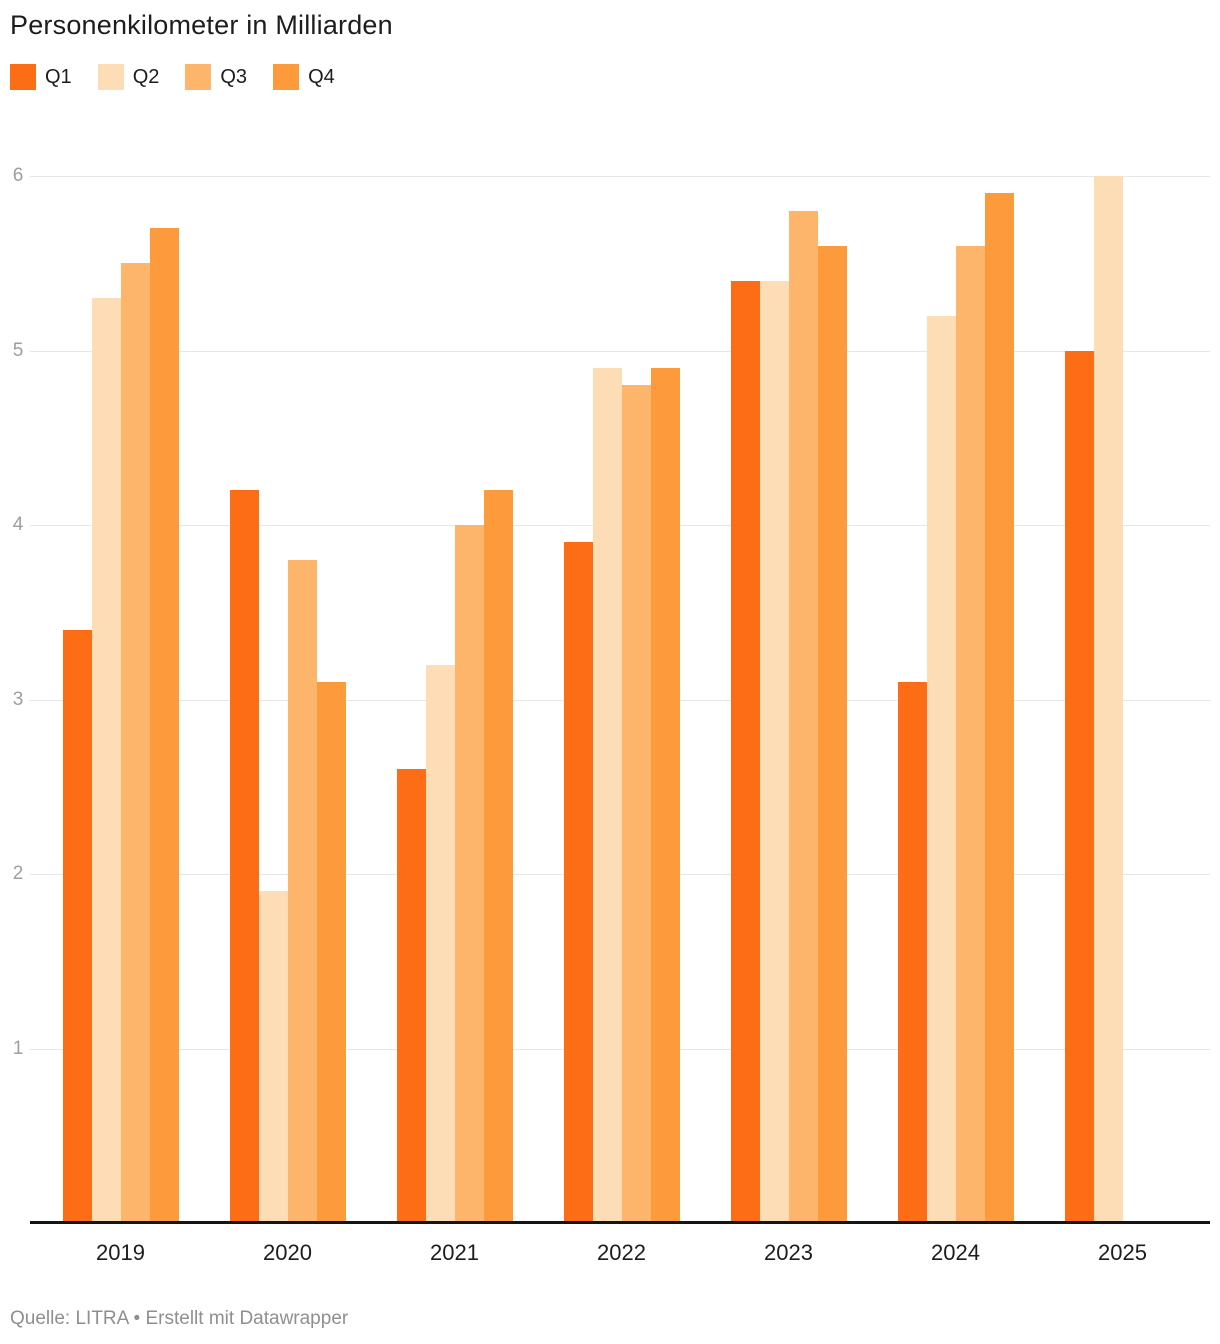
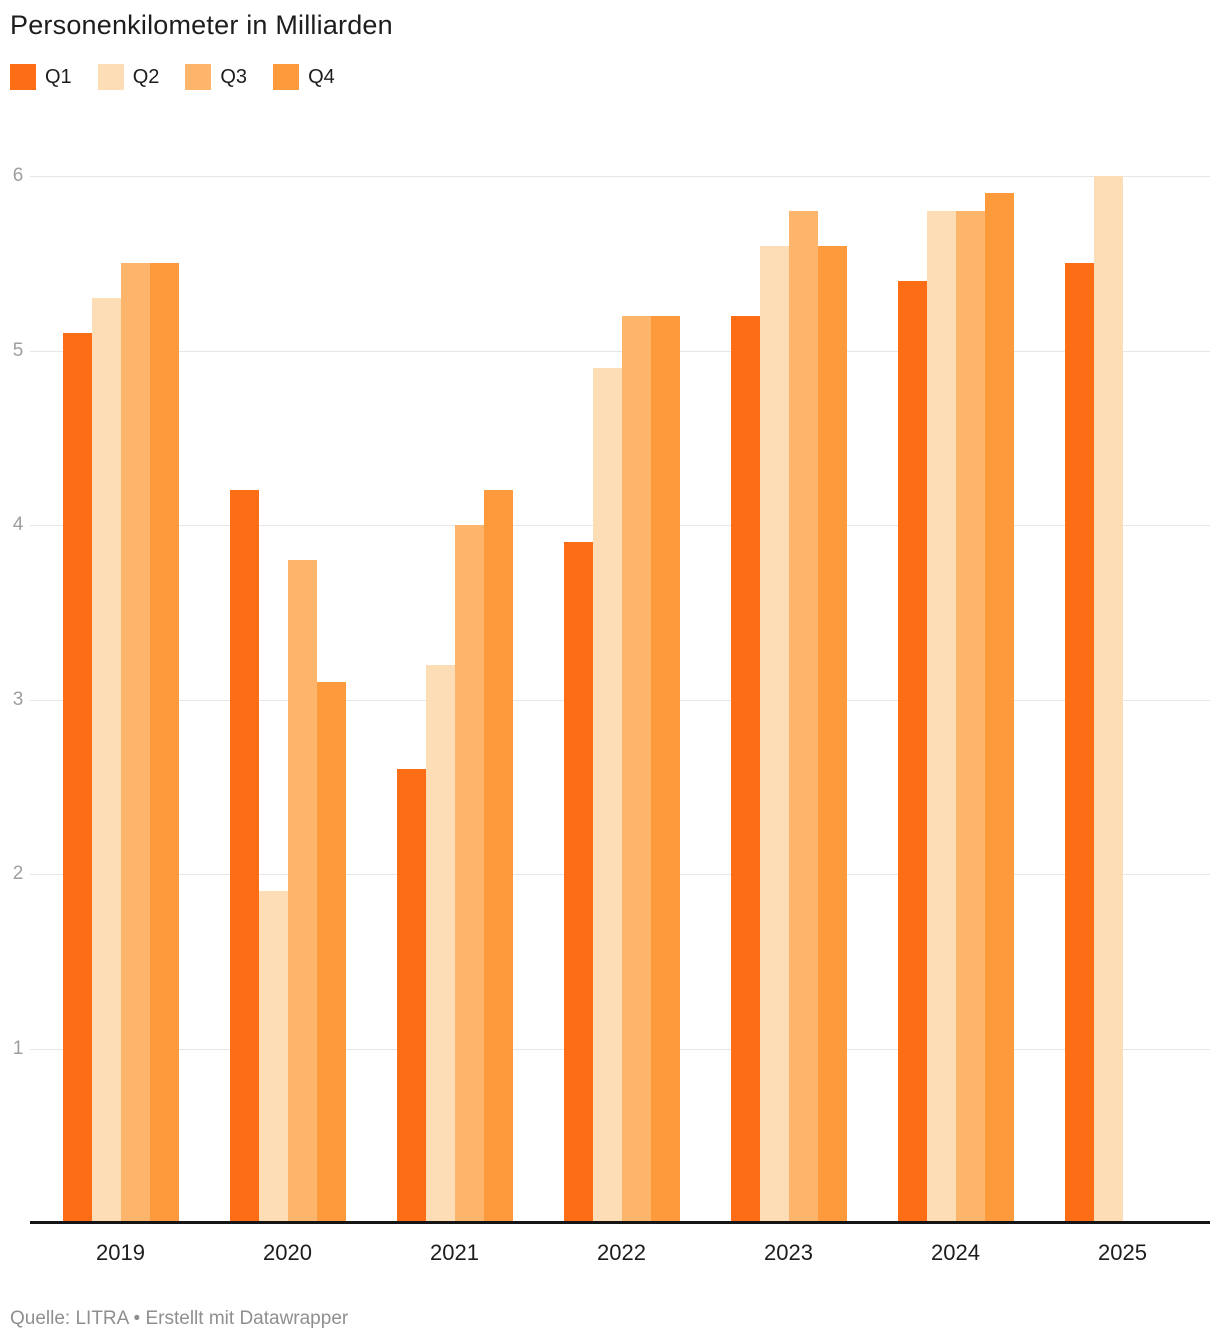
Q1/2019: 3.4 -> 5.1
Q4/2019: 5.7 -> 5.5
Q3/2022: 4.8 -> 5.2
Q4/2022: 4.9 -> 5.2
Q1/2023: 5.4 -> 5.2
Q2/2023: 5.4 -> 5.6
Q1/2024: 3.1 -> 5.4
Q2/2024: 5.2 -> 5.8
Q3/2024: 5.6 -> 5.8
Q1/2025: 5.0 -> 5.5
